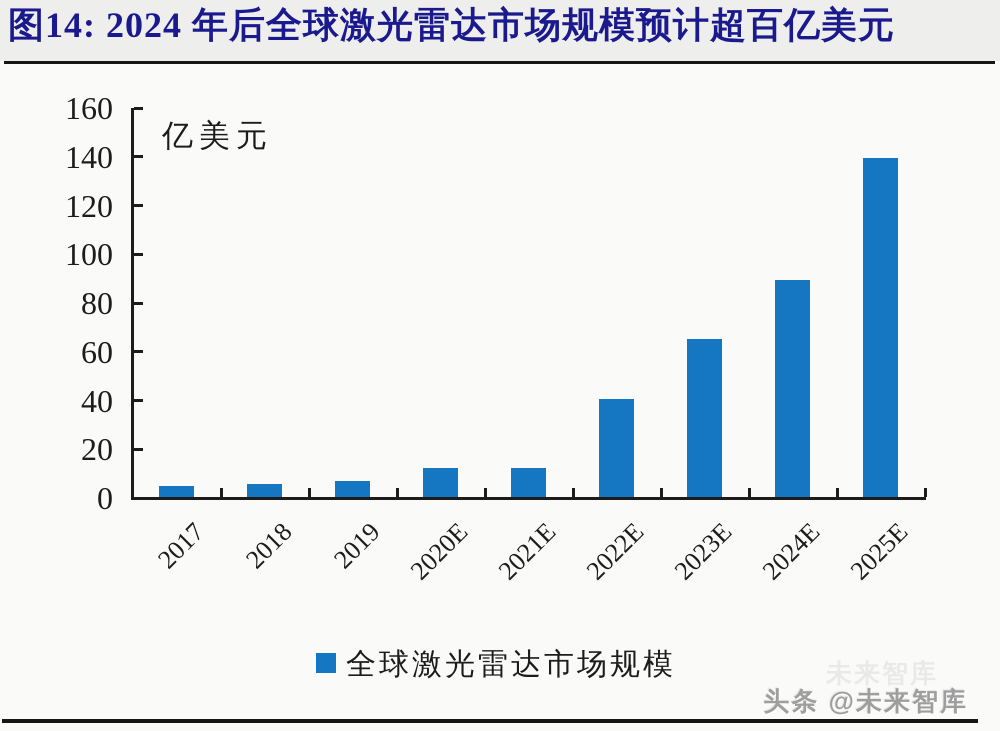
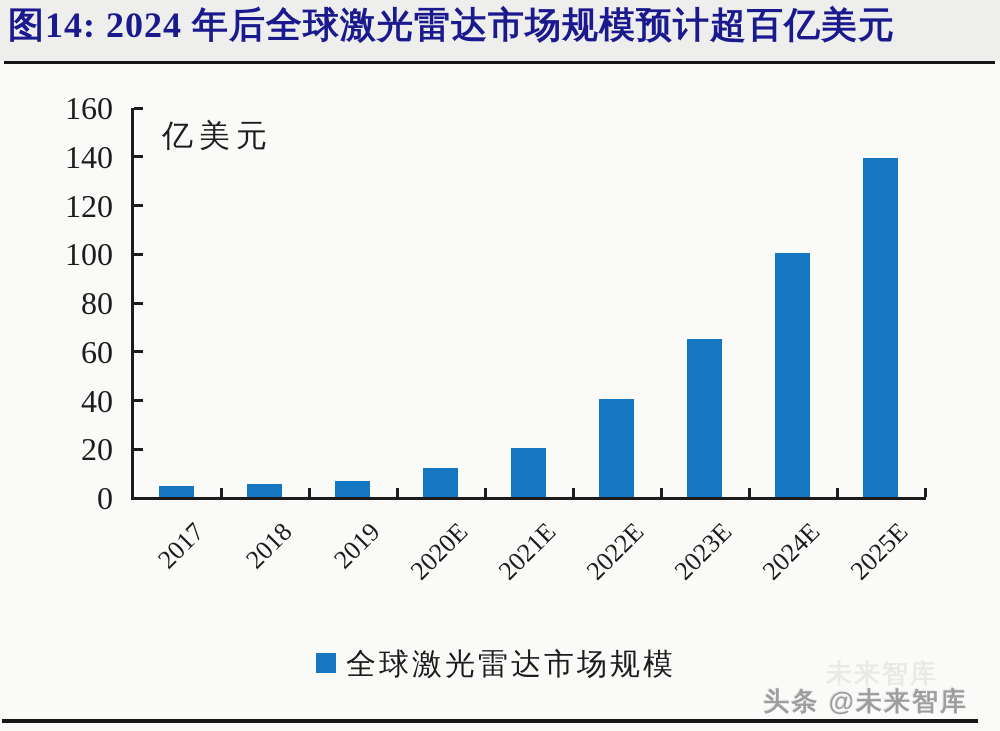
2021E: 12 -> 20
2024E: 89 -> 100
